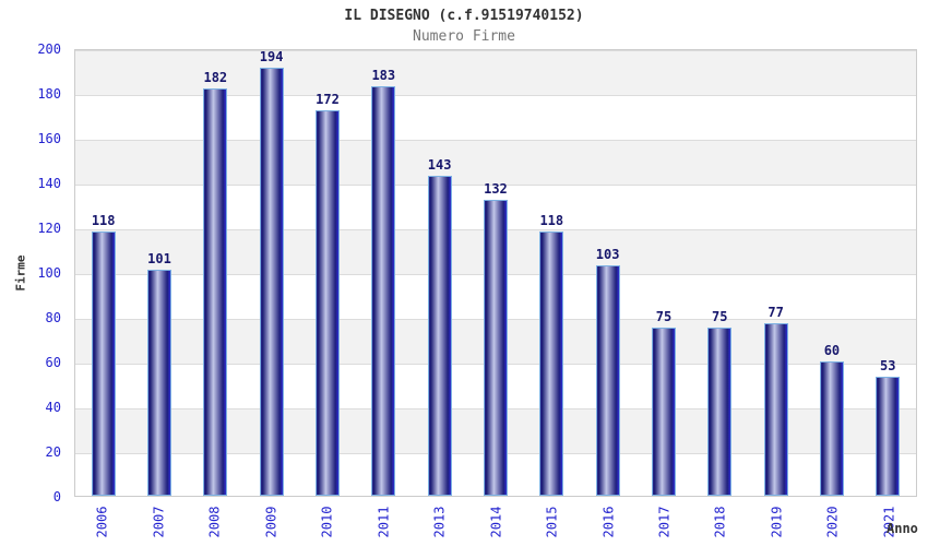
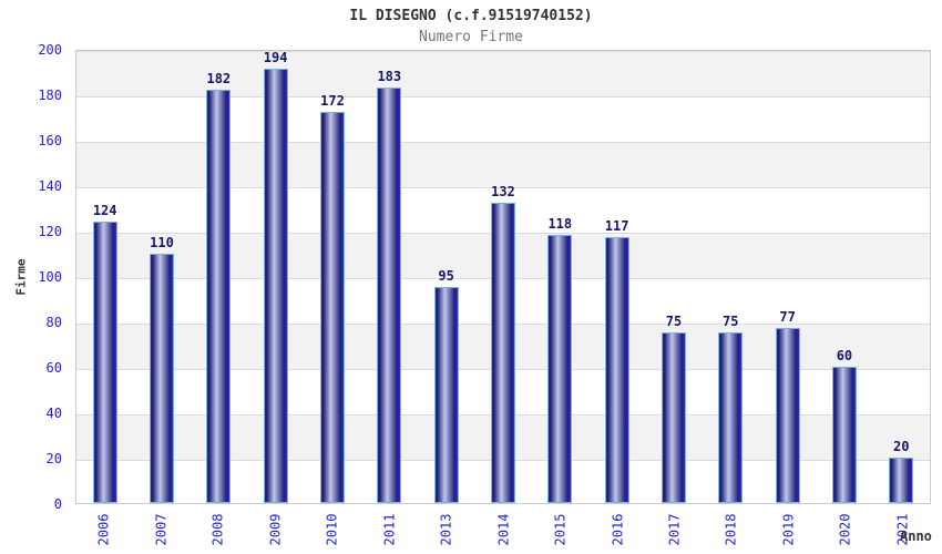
2006: 118 -> 124
2007: 101 -> 110
2013: 143 -> 95
2016: 103 -> 117
2021: 53 -> 20
